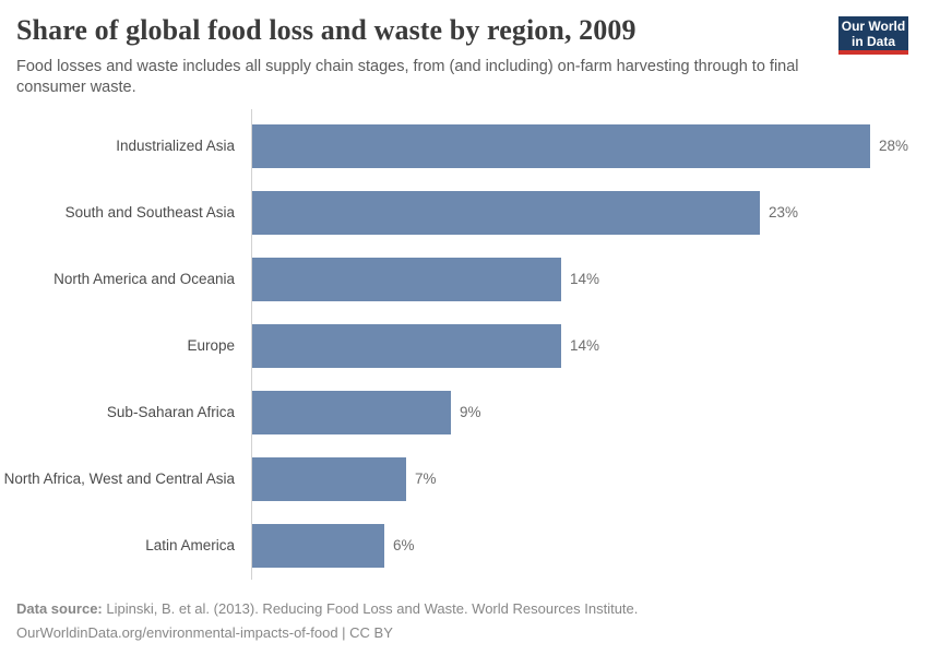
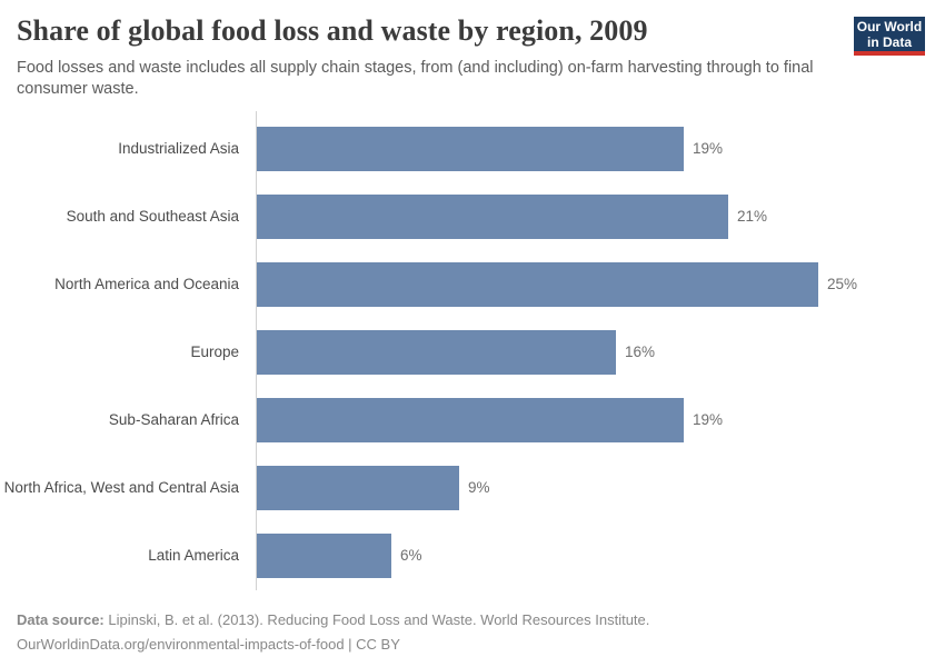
Industrialized Asia: 28% -> 19%
South and Southeast Asia: 23% -> 21%
North America and Oceania: 14% -> 25%
Europe: 14% -> 16%
Sub-Saharan Africa: 9% -> 19%
North Africa, West and Central Asia: 7% -> 9%
